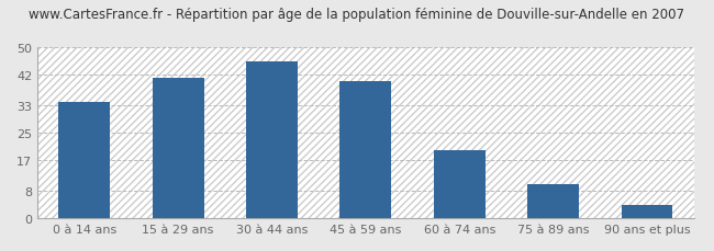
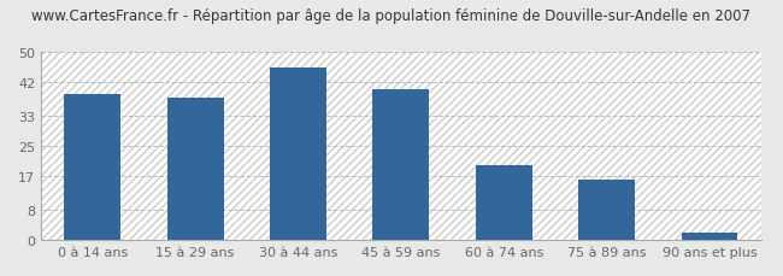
0 à 14 ans: 34 -> 39
15 à 29 ans: 41 -> 38
75 à 89 ans: 10 -> 16
90 ans et plus: 4 -> 2
